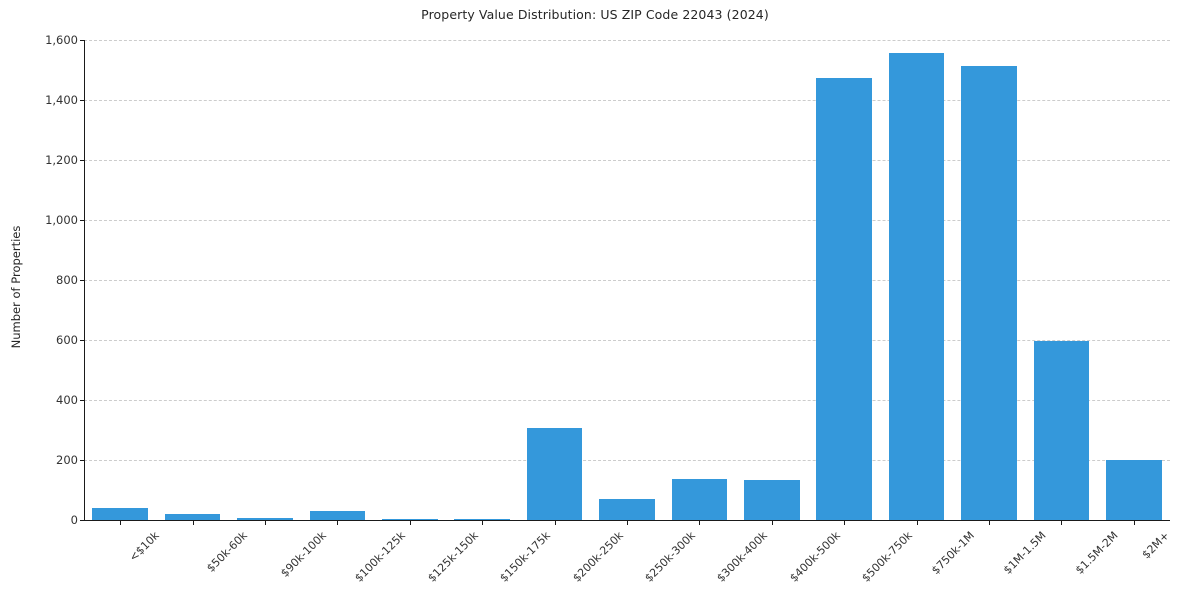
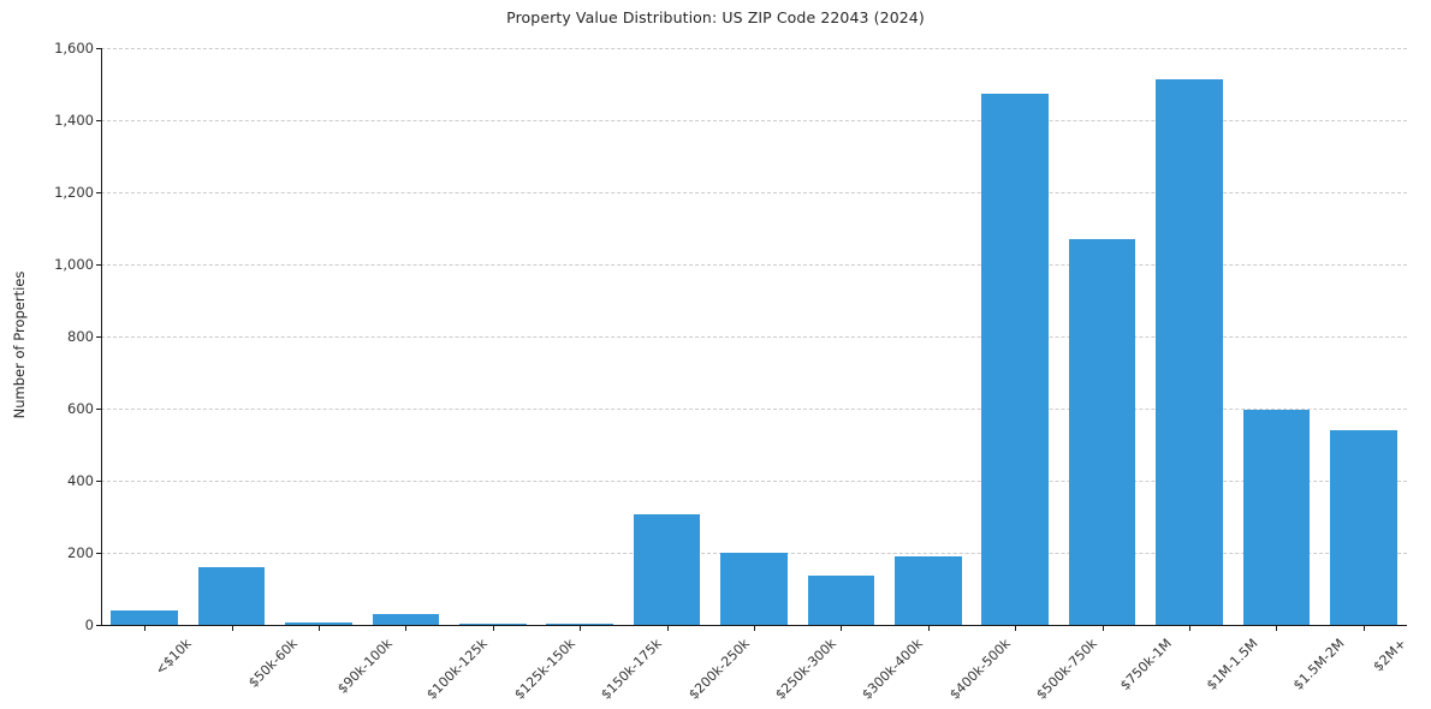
$50k-60k: 20 -> 160
$250k-300k: 70 -> 200
$400k-500k: 130 -> 190
$750k-1M: 1560 -> 1070
$2M+: 200 -> 540
